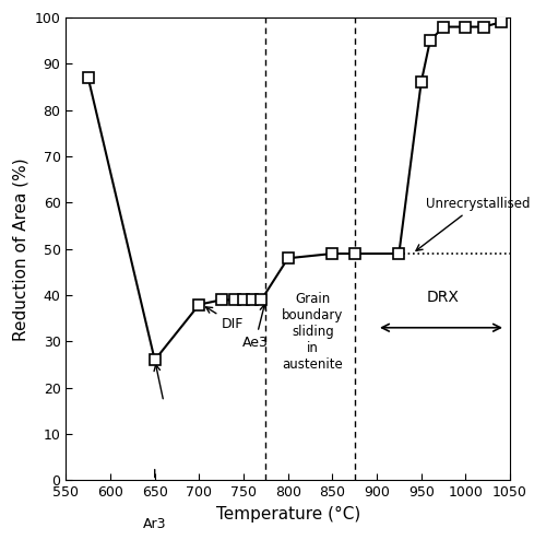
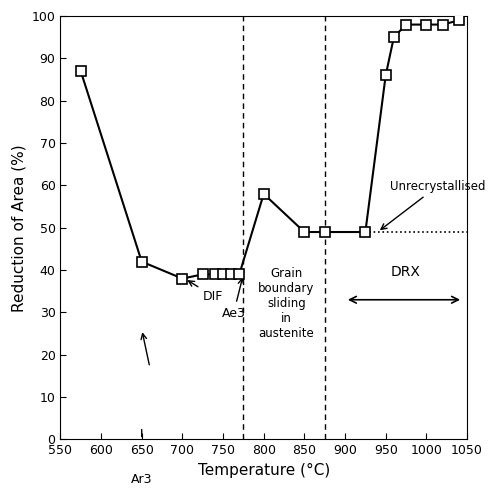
650: 26 -> 42
800: 48 -> 58
